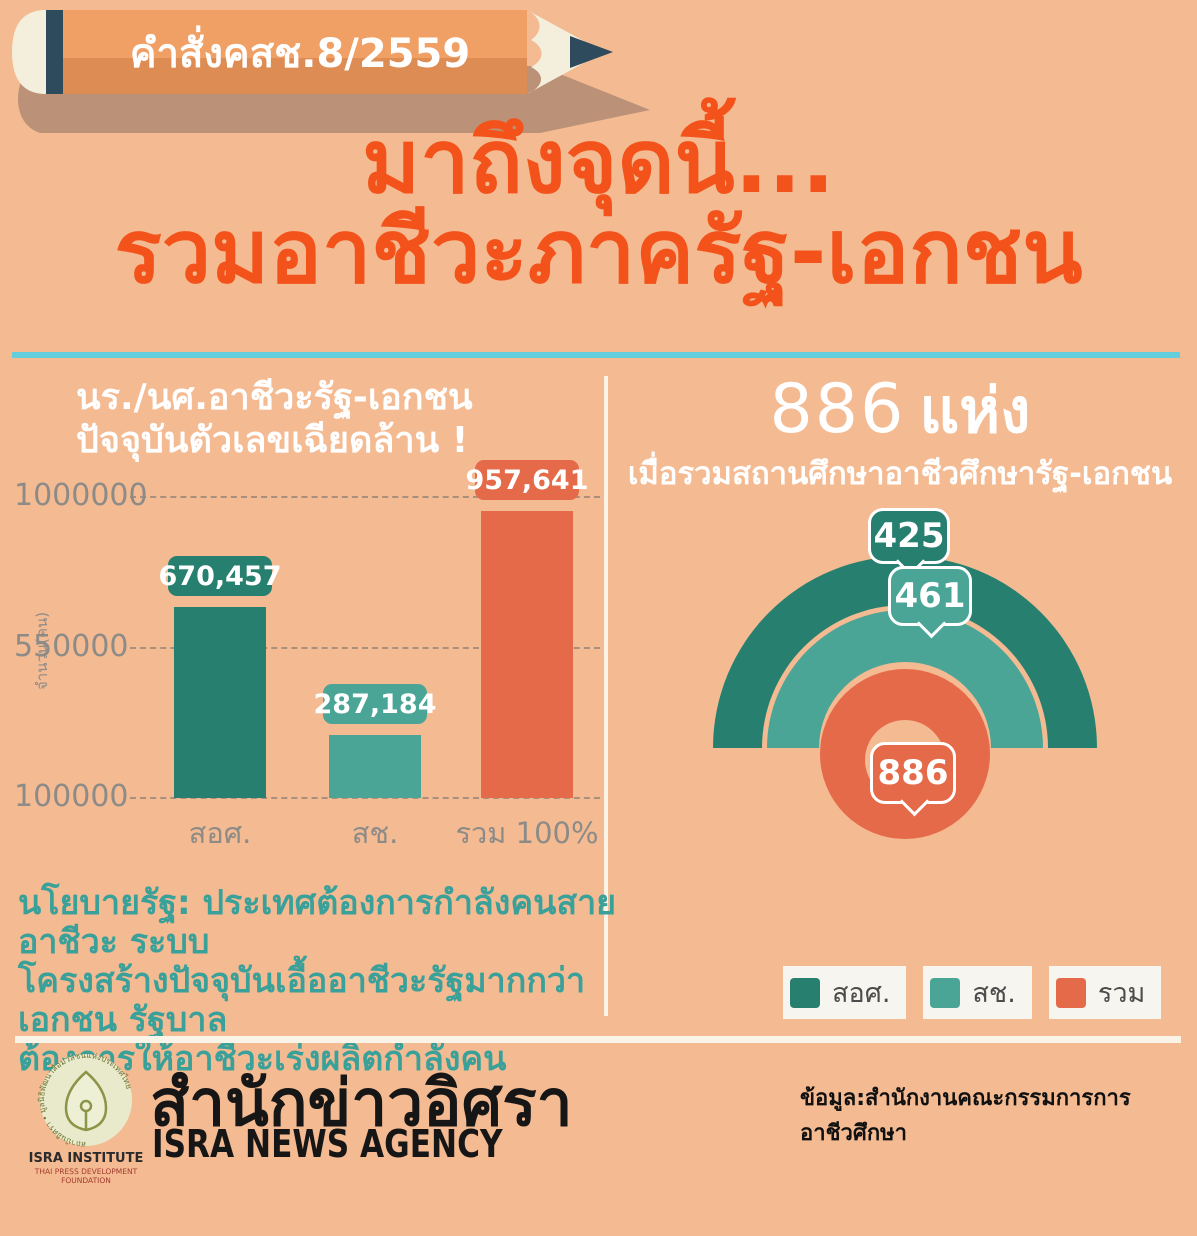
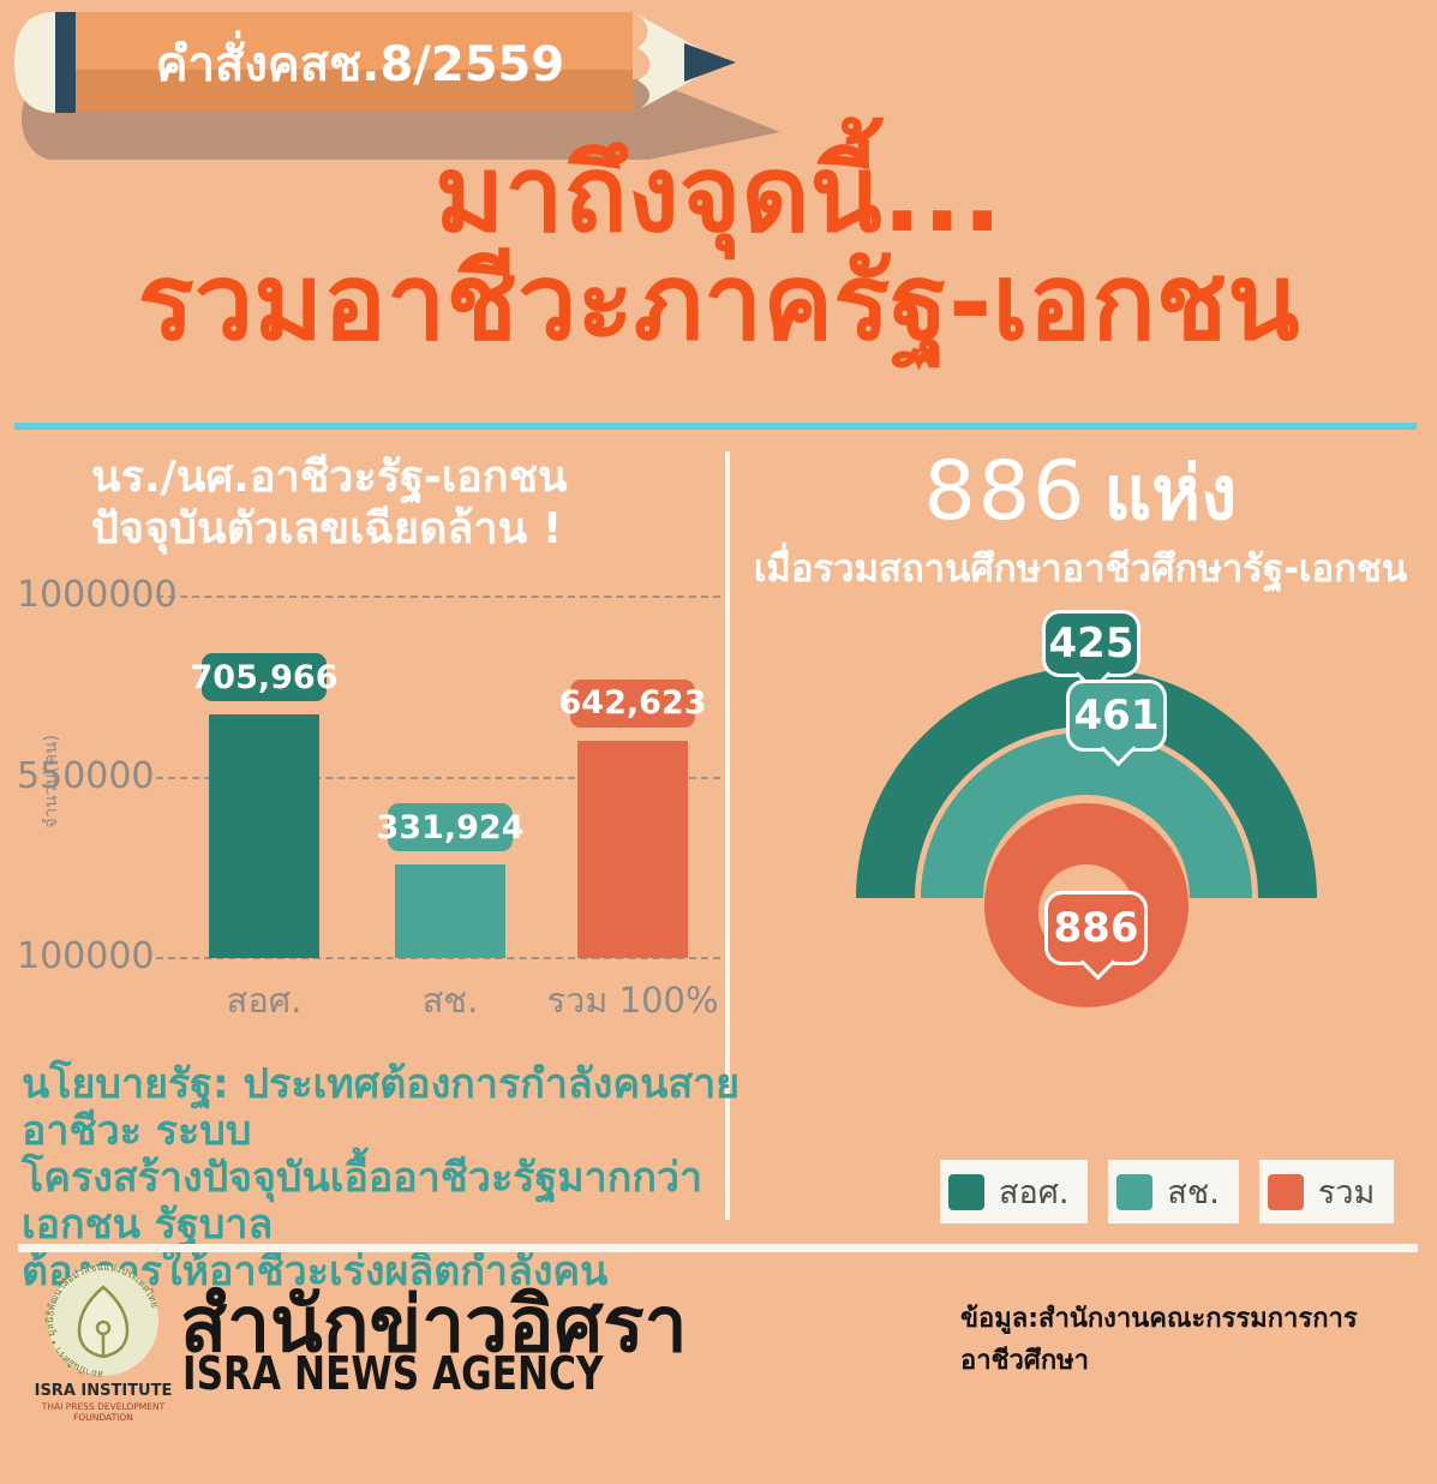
นร./นศ.อาชีวะรัฐ-เอกชน ปัจจุบันตัวเลขเฉียดล้าน!/สอศ.: 670,457 -> 705,966
นร./นศ.อาชีวะรัฐ-เอกชน ปัจจุบันตัวเลขเฉียดล้าน!/สช.: 287,184 -> 331,924
นร./นศ.อาชีวะรัฐ-เอกชน ปัจจุบันตัวเลขเฉียดล้าน!/รวม 100%: 957,641 -> 642,623
